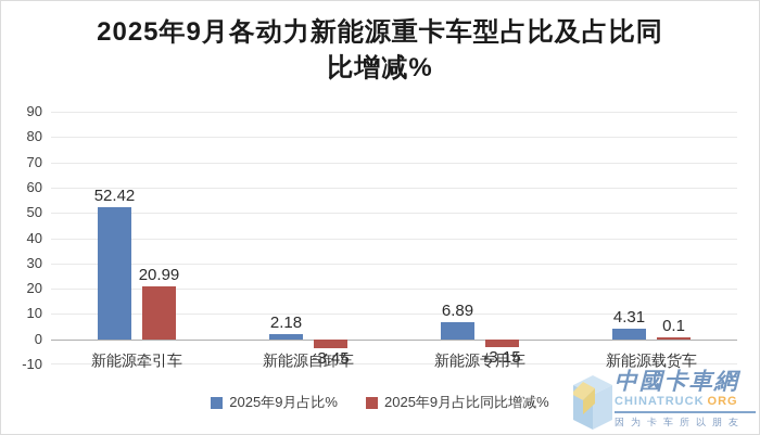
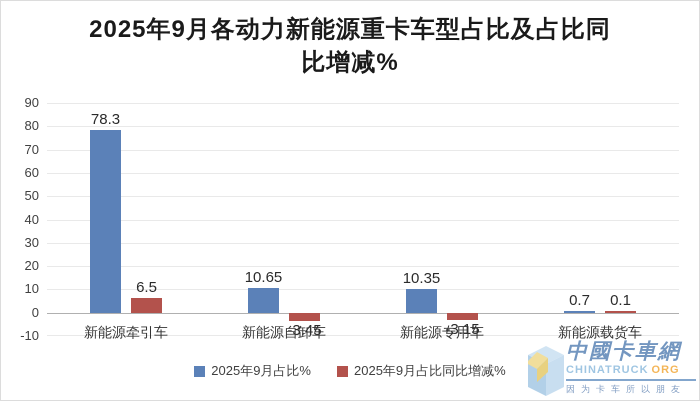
2025年9月占比%/新能源牵引车: 52.42 -> 78.3
2025年9月占比同比增减%/新能源牵引车: 20.99 -> 6.5
2025年9月占比%/新能源自卸车: 2.18 -> 10.65
2025年9月占比%/新能源专用车: 6.89 -> 10.35
2025年9月占比%/新能源载货车: 4.31 -> 0.7
